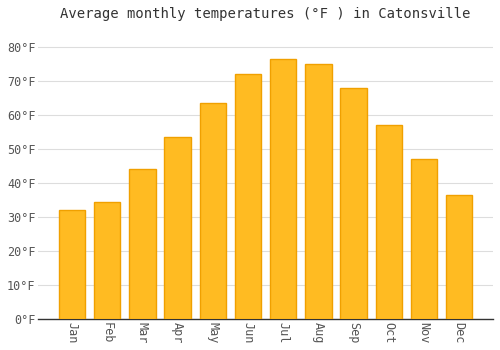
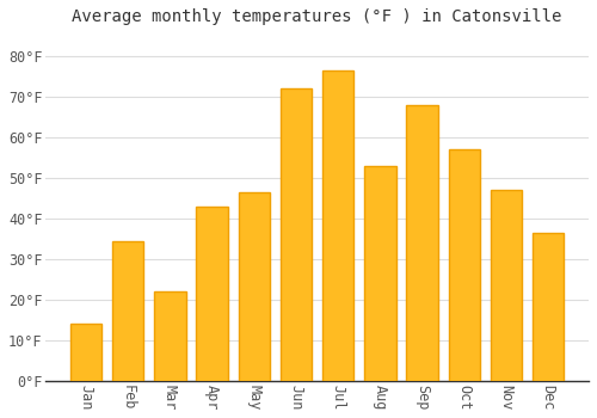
Jan: 32.0°F -> 14.0°F
Mar: 44.0°F -> 22.0°F
Apr: 53.5°F -> 43.0°F
May: 63.5°F -> 46.5°F
Aug: 75.0°F -> 53.0°F
